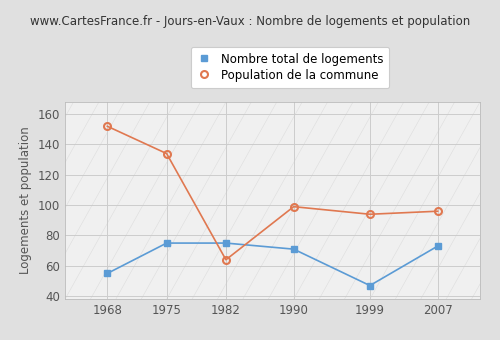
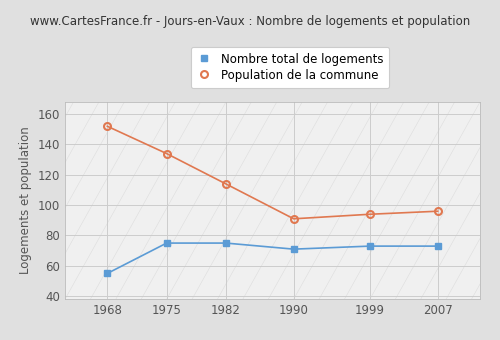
Population de la commune/1982: 64 -> 114
Population de la commune/1990: 99 -> 91
Nombre total de logements/1999: 47 -> 73
